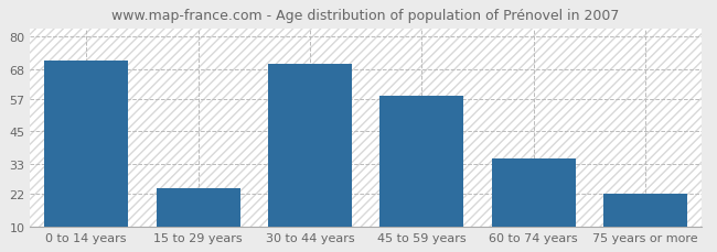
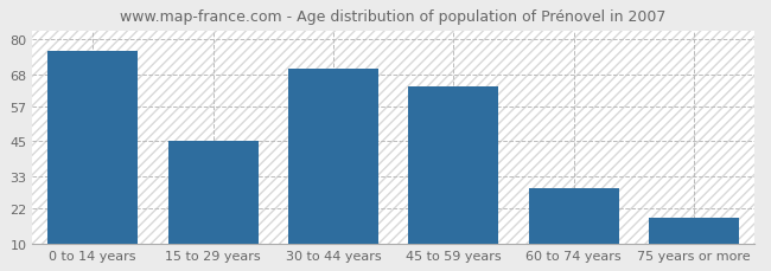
0 to 14 years: 71 -> 76
15 to 29 years: 24 -> 45
45 to 59 years: 58 -> 64
60 to 74 years: 35 -> 29
75 years or more: 22 -> 19
